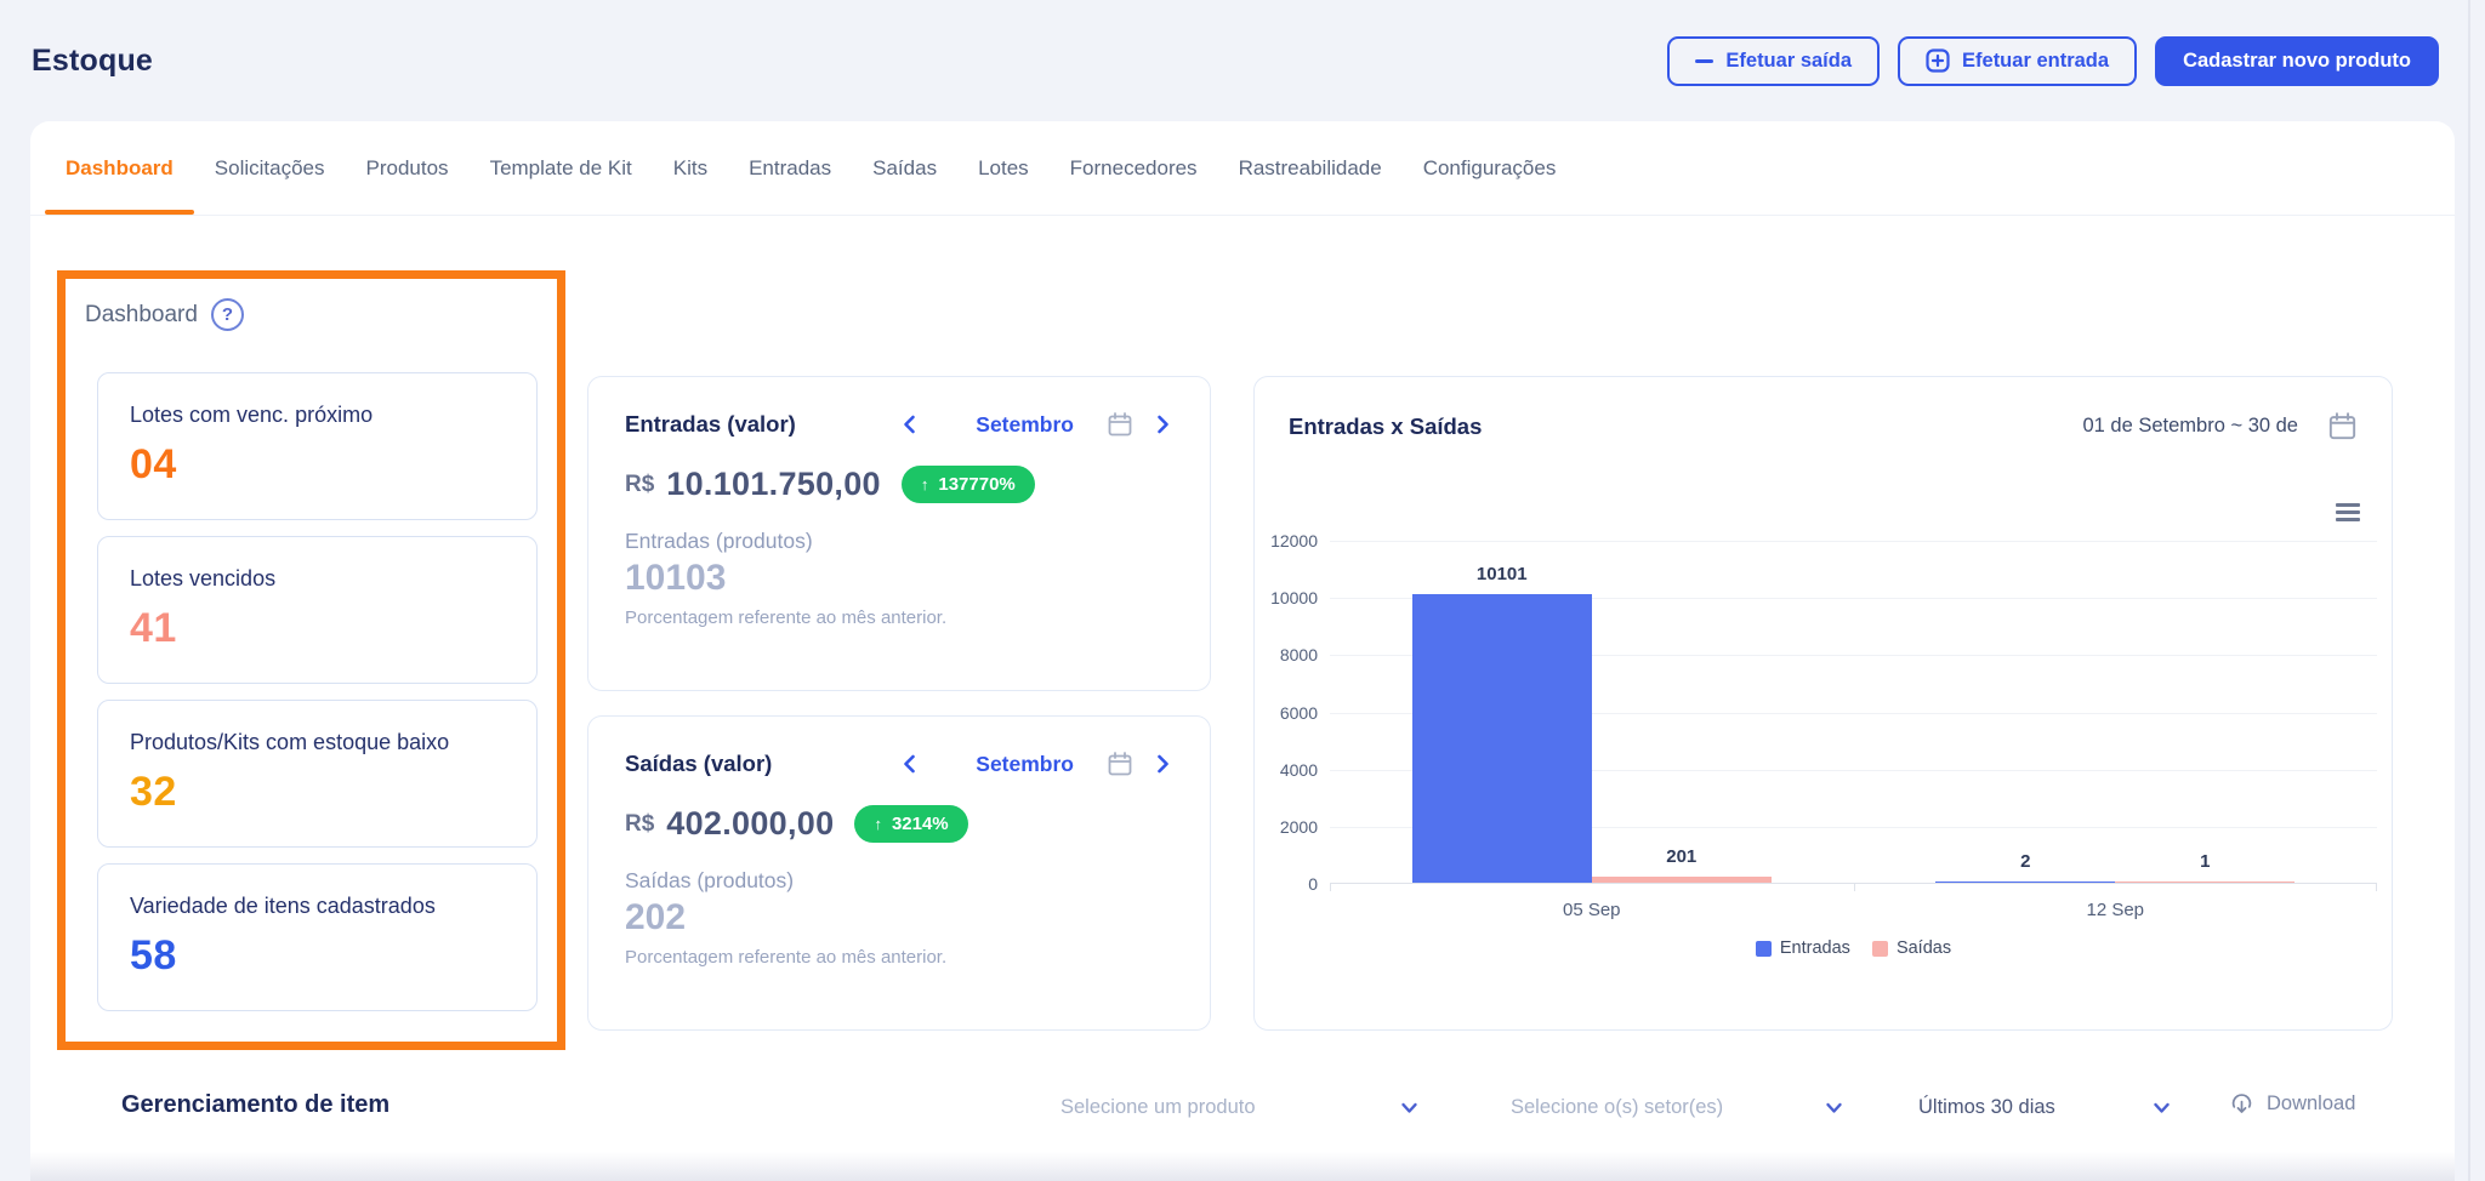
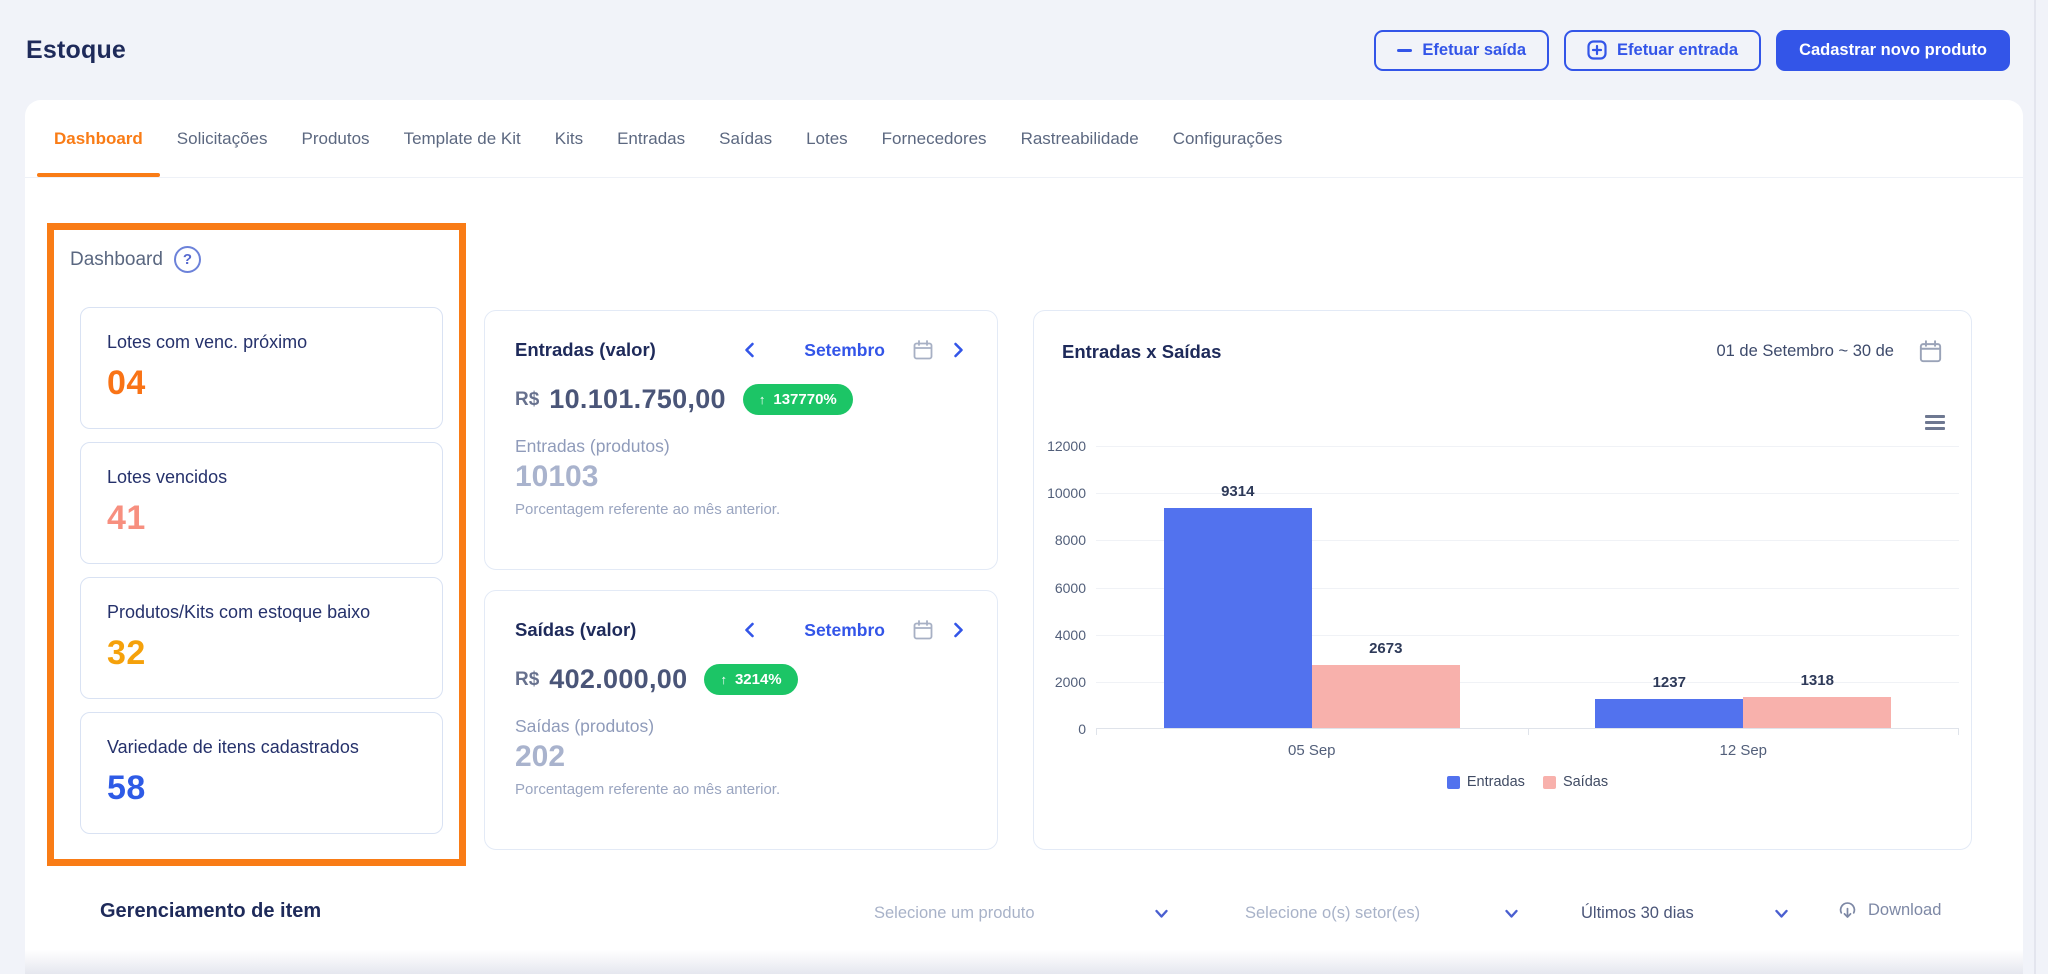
Entradas/05 Sep: 10101 -> 9314
Saídas/05 Sep: 201 -> 2673
Entradas/12 Sep: 2 -> 1237
Saídas/12 Sep: 1 -> 1318
